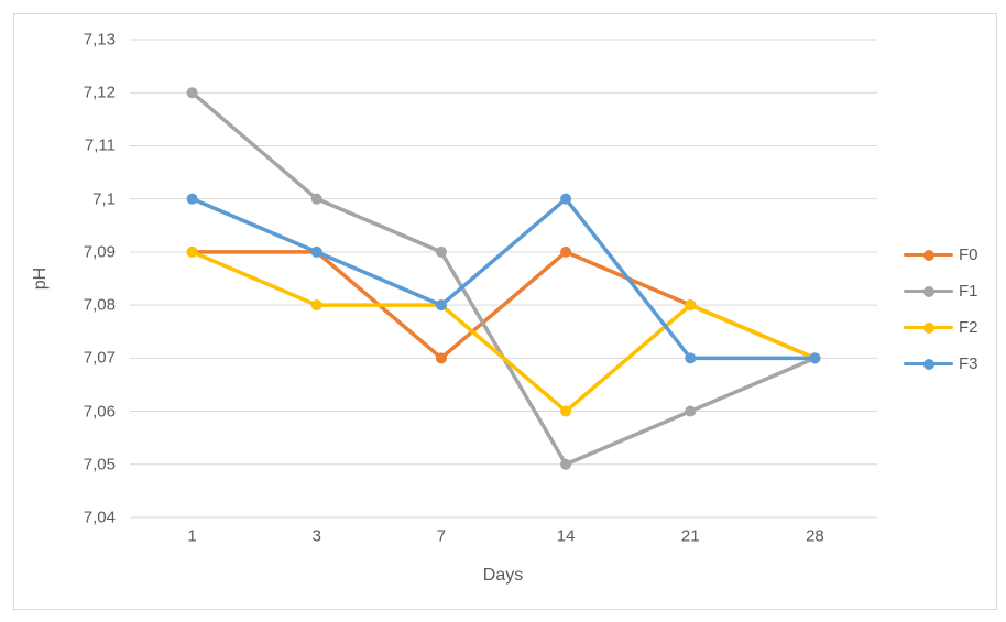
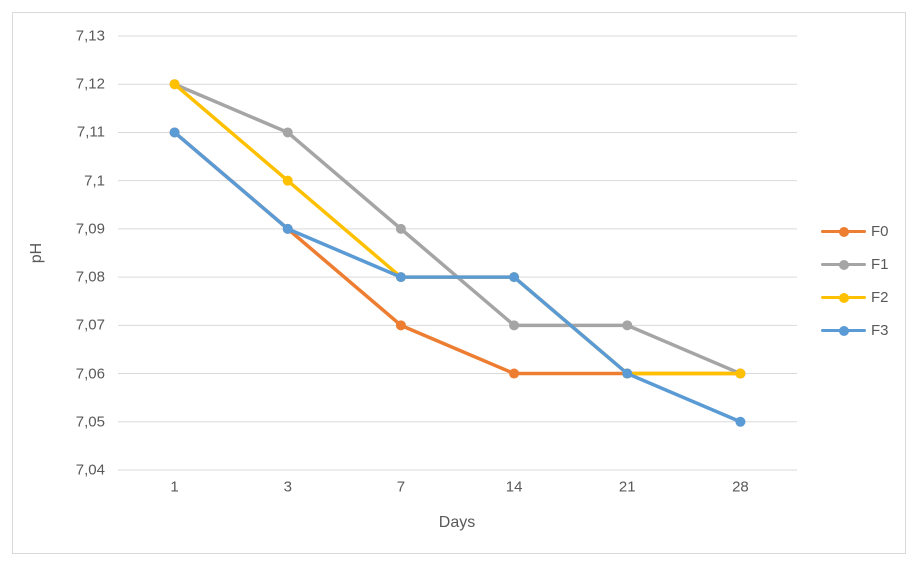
F0/1: 7,09 -> 7,11
F2/1: 7,09 -> 7,12
F3/1: 7,10 -> 7,11
F1/3: 7,10 -> 7,11
F2/3: 7,08 -> 7,10
F0/14: 7,09 -> 7,06
F1/14: 7,05 -> 7,07
F2/14: 7,06 -> 7,08
F3/14: 7,10 -> 7,08
F0/21: 7,08 -> 7,06
F1/21: 7,06 -> 7,07
F2/21: 7,08 -> 7,06
F3/21: 7,07 -> 7,06
F0/28: 7,07 -> 7,06
F1/28: 7,07 -> 7,06
F2/28: 7,07 -> 7,06
F3/28: 7,07 -> 7,05
